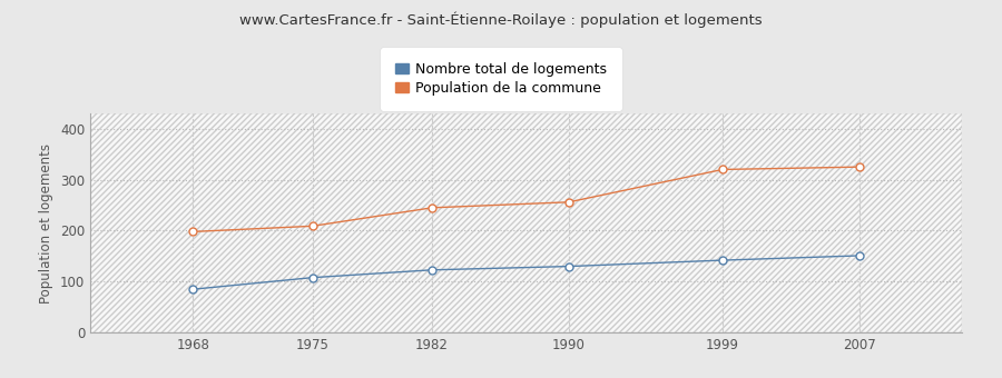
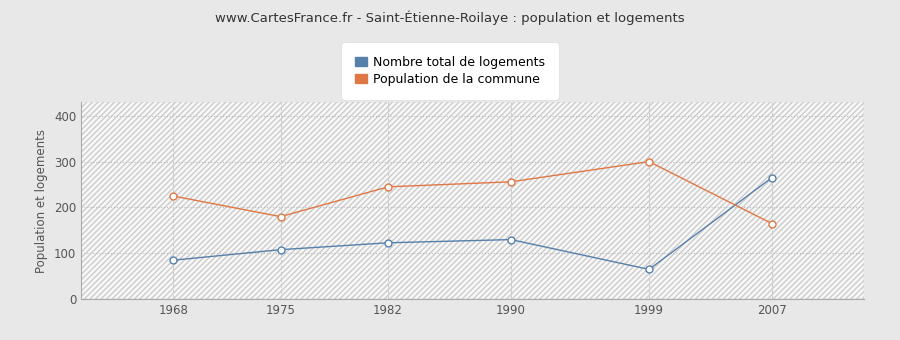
Population de la commune/1968: 198 -> 225
Population de la commune/1975: 209 -> 180
Nombre total de logements/1999: 142 -> 65
Population de la commune/1999: 320 -> 300
Nombre total de logements/2007: 151 -> 265
Population de la commune/2007: 325 -> 165
